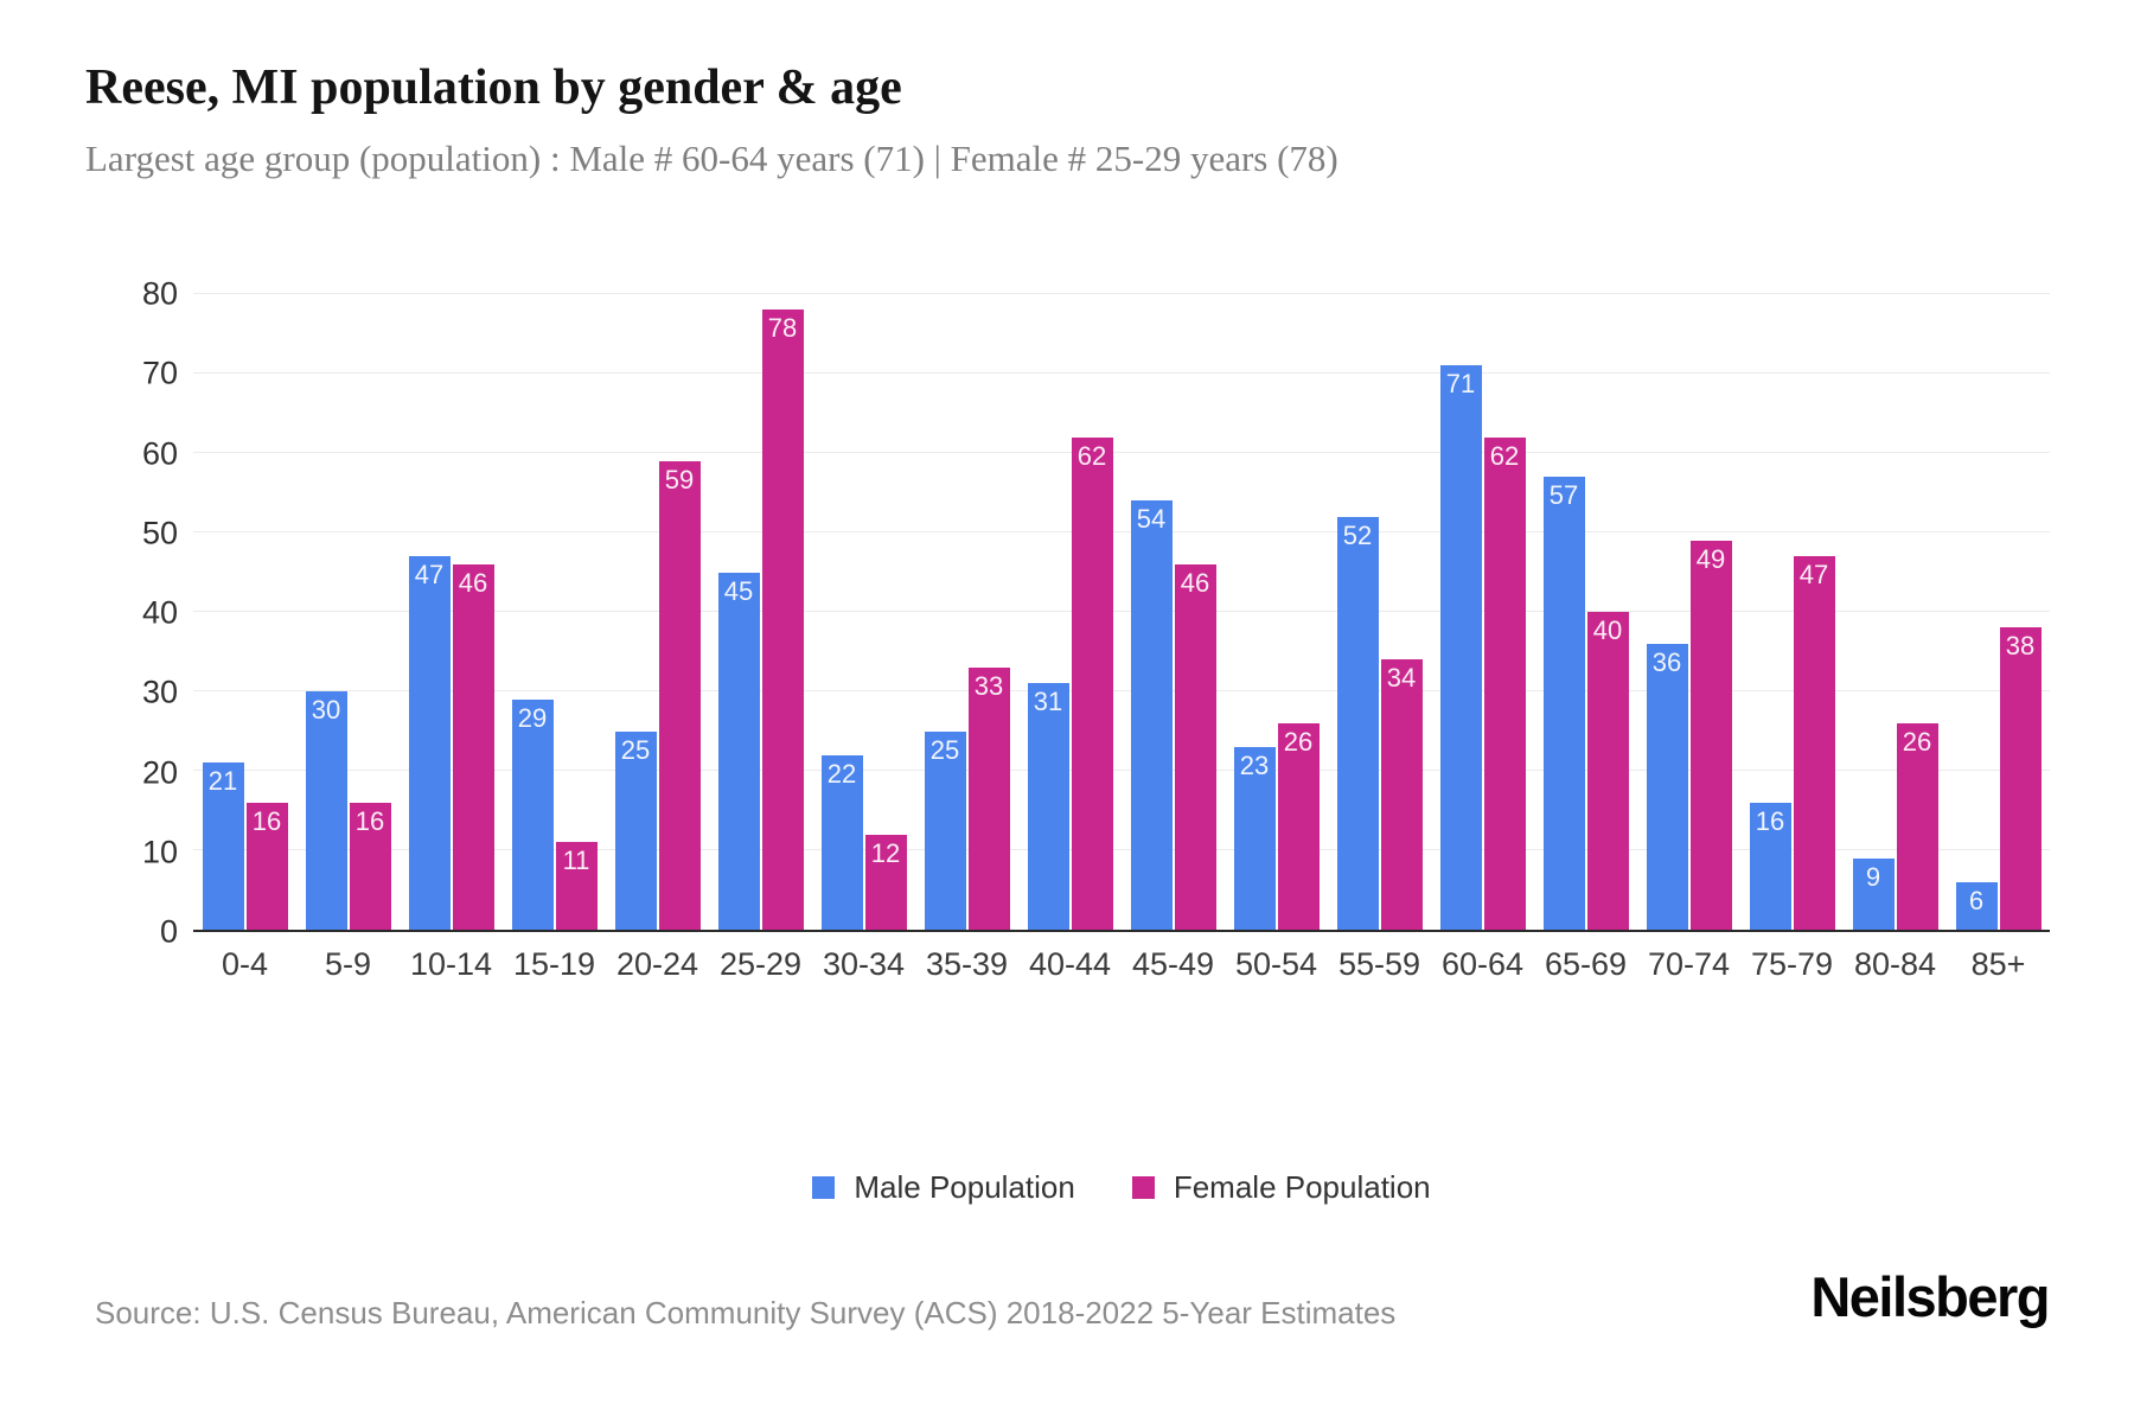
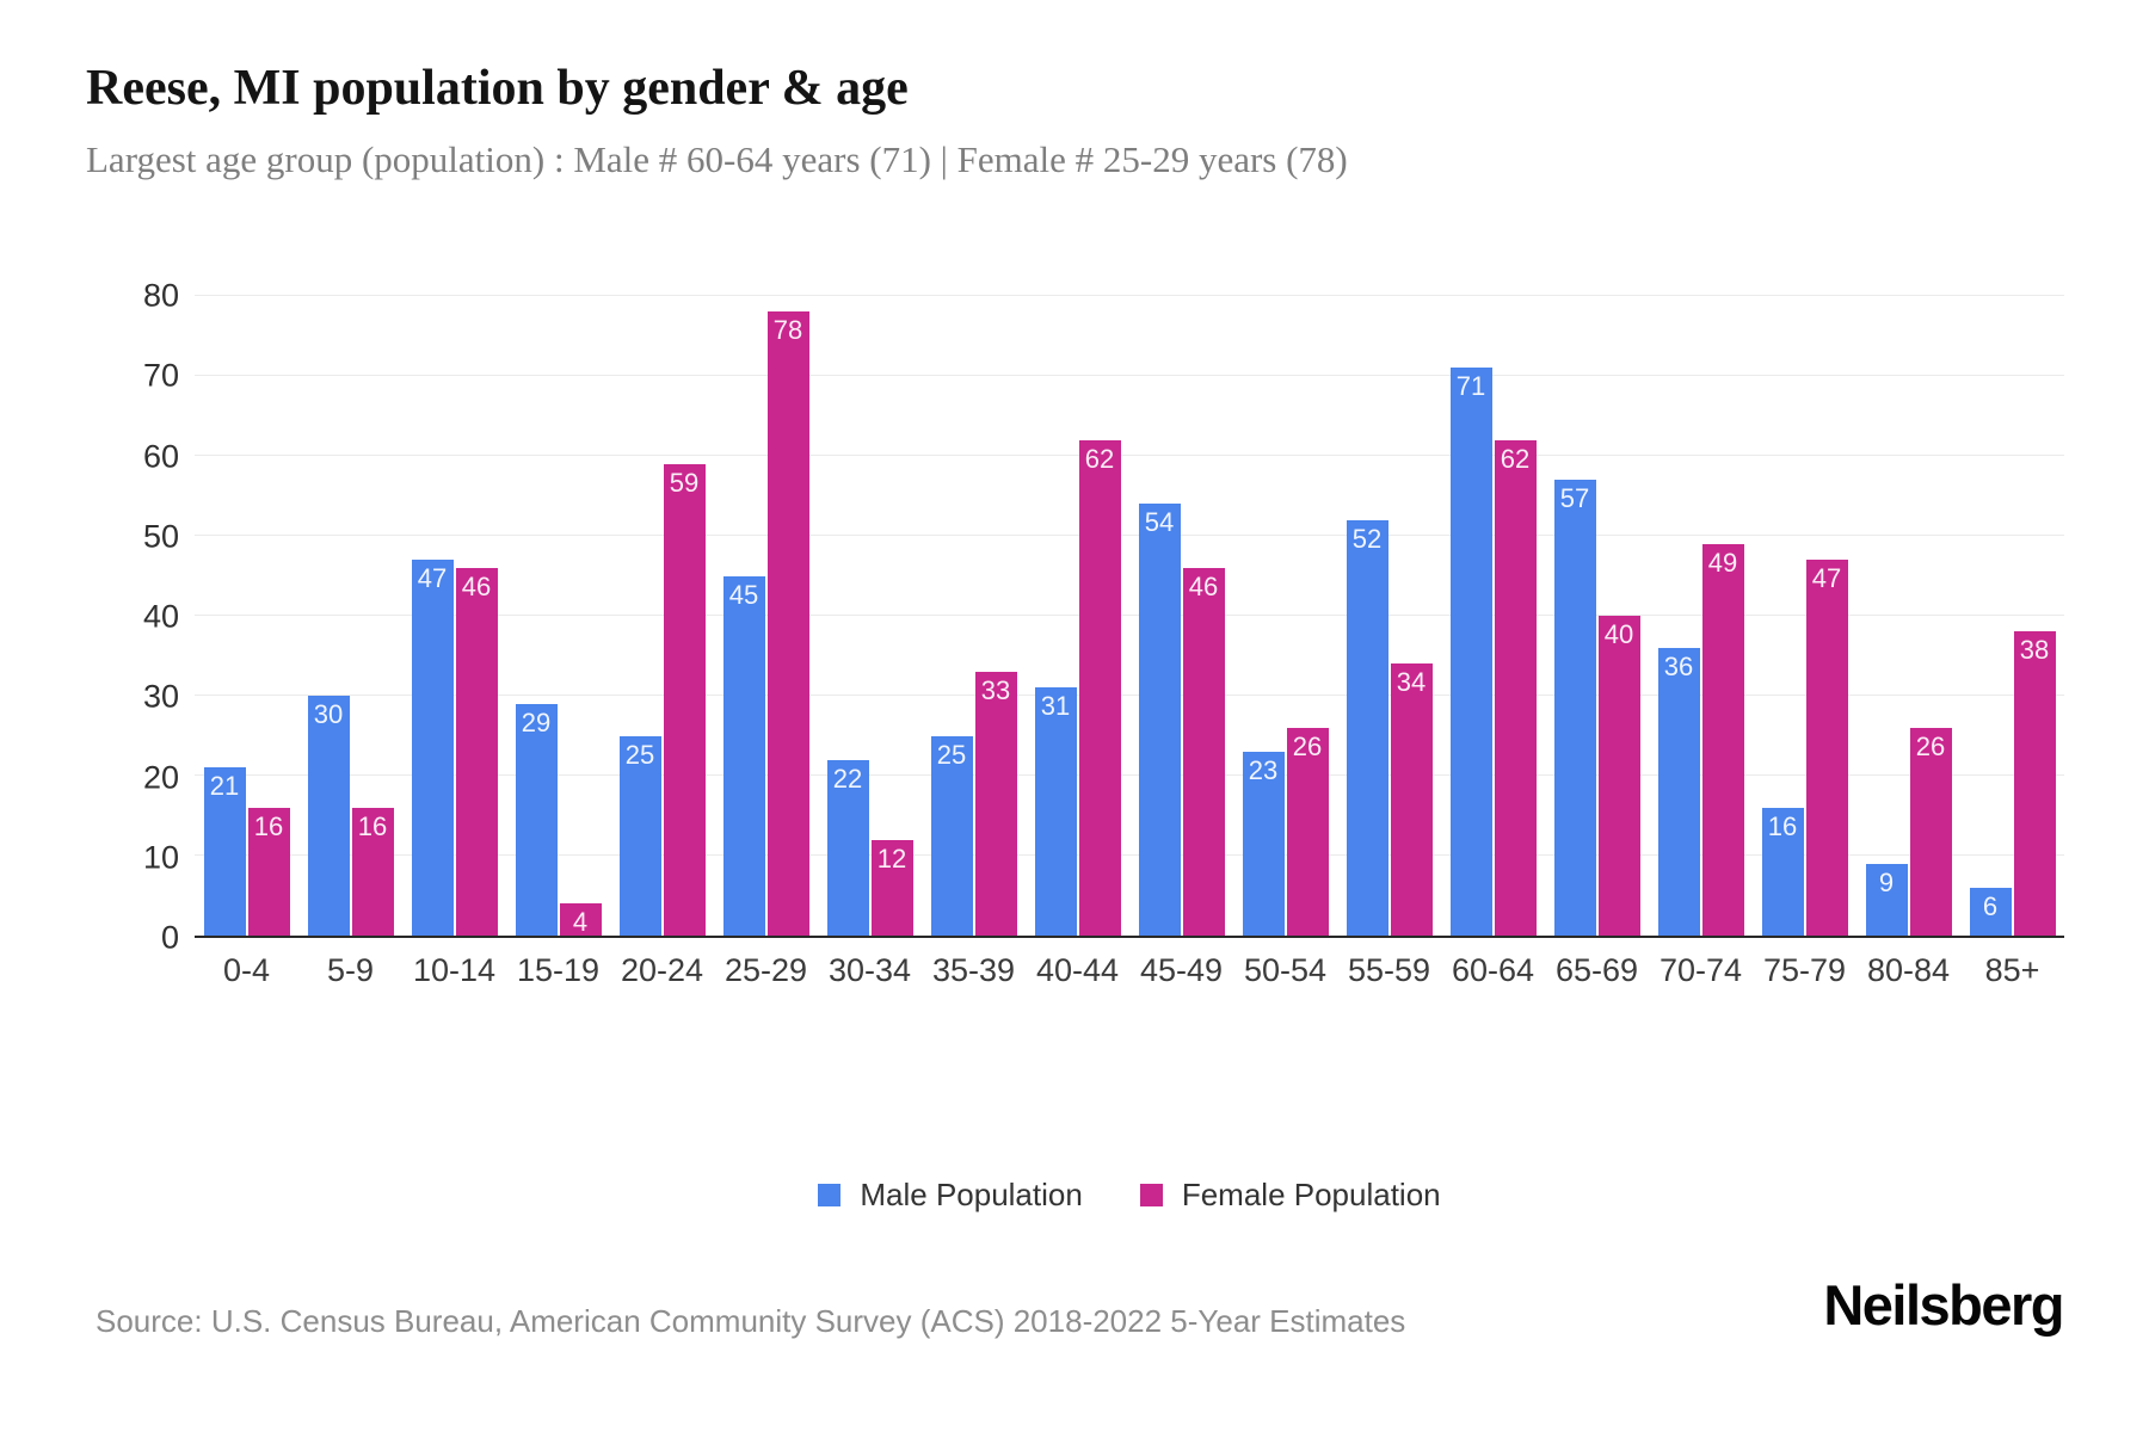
Female Population/15-19: 11 -> 4
